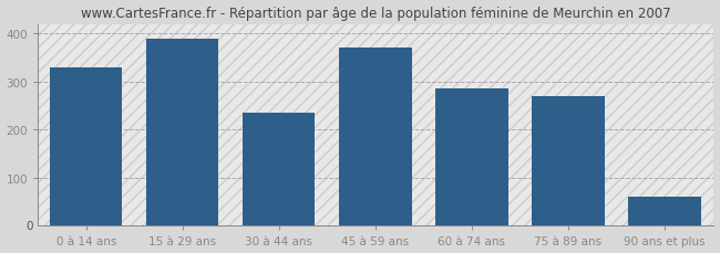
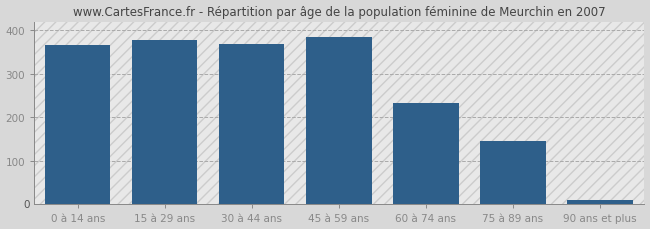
0 à 14 ans: 330 -> 367
15 à 29 ans: 390 -> 377
30 à 44 ans: 235 -> 369
45 à 59 ans: 370 -> 385
60 à 74 ans: 285 -> 234
75 à 89 ans: 270 -> 146
90 ans et plus: 60 -> 10
